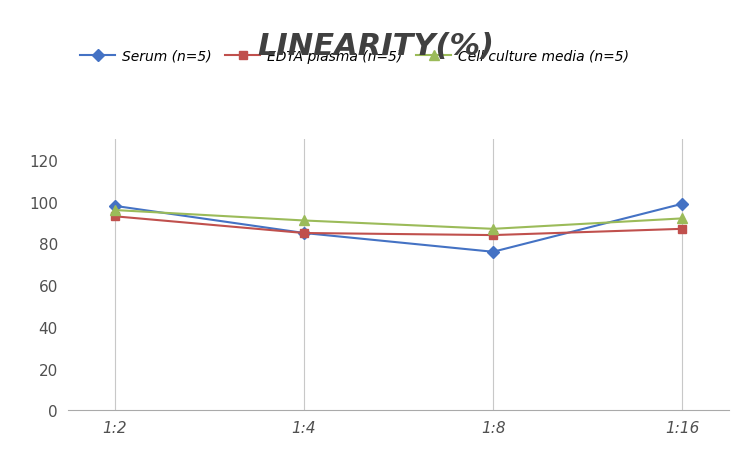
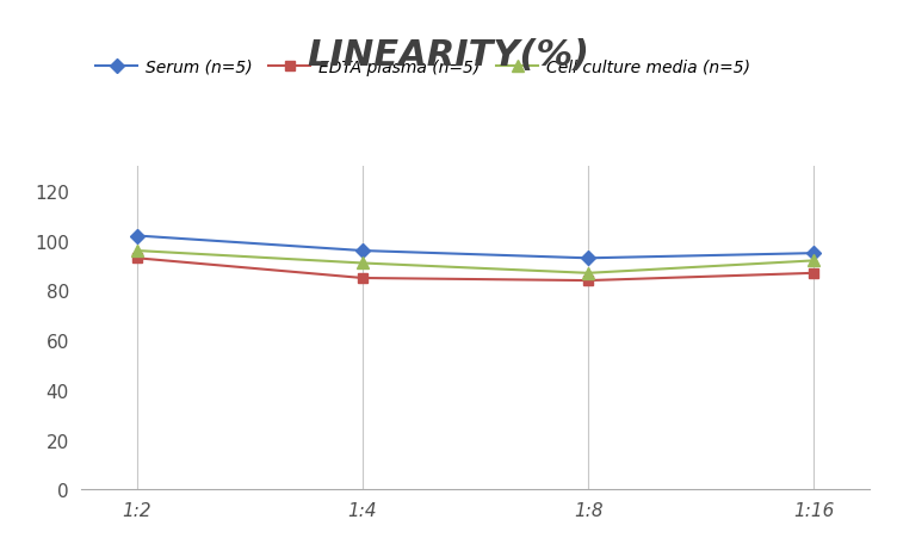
Serum (n=5)/1:2: 98 -> 102
Serum (n=5)/1:4: 85 -> 96
Serum (n=5)/1:8: 76 -> 93
Serum (n=5)/1:16: 99 -> 95
